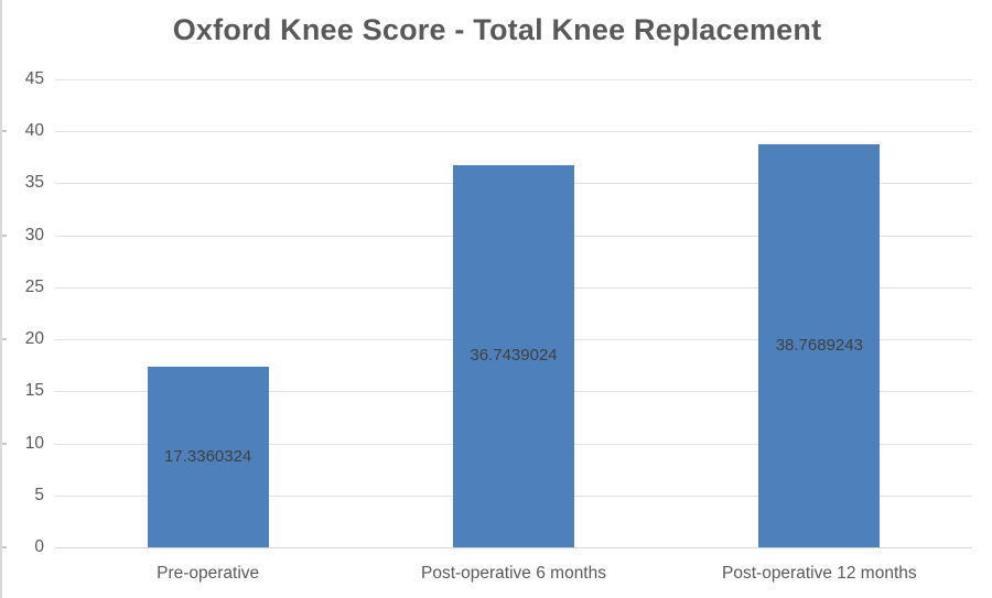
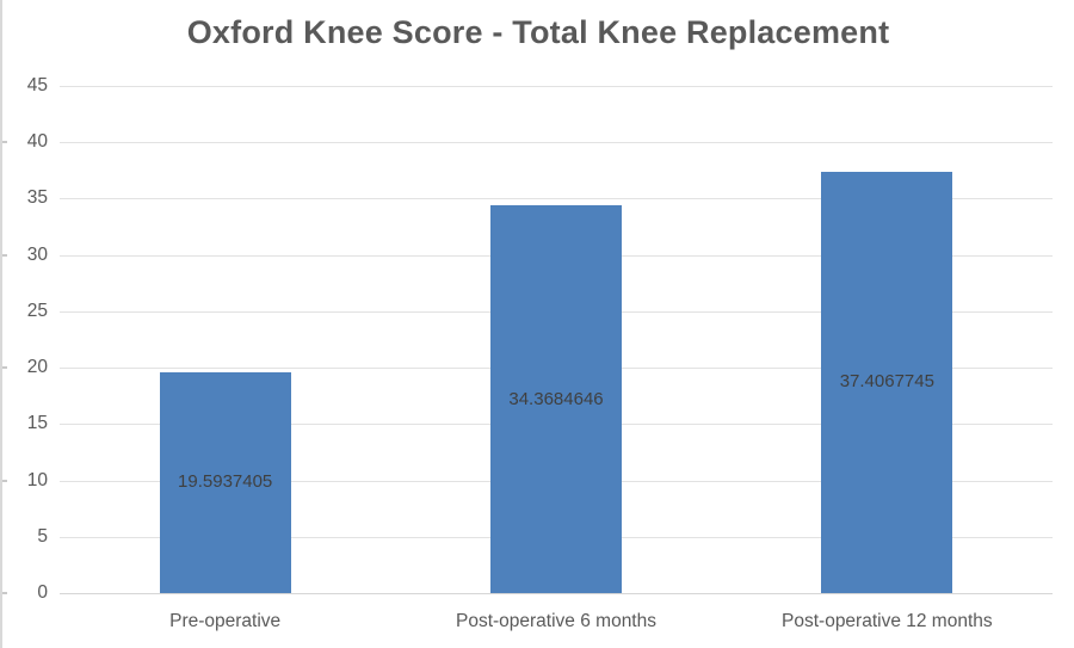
Pre-operative: 17.3360324 -> 19.5937405
Post-operative 6 months: 36.7439024 -> 34.3684646
Post-operative 12 months: 38.7689243 -> 37.4067745
